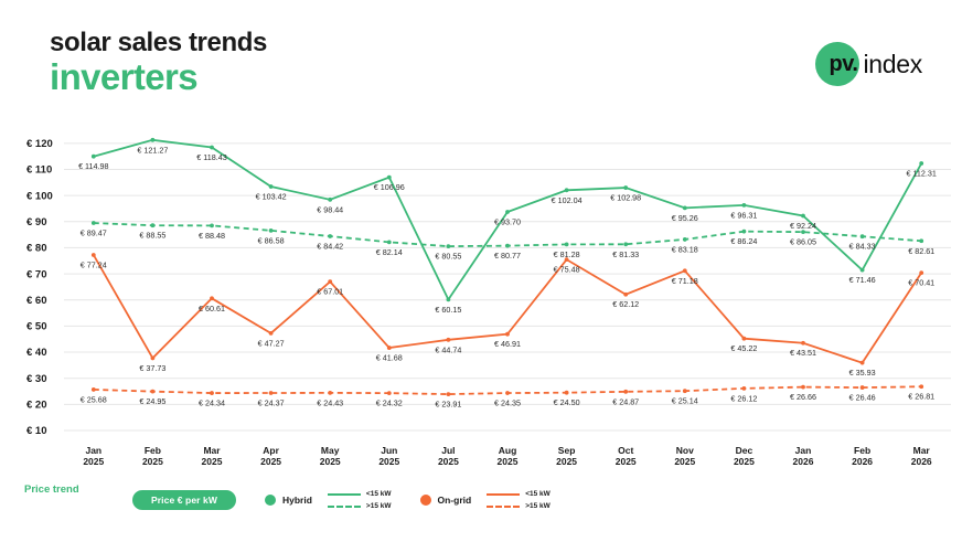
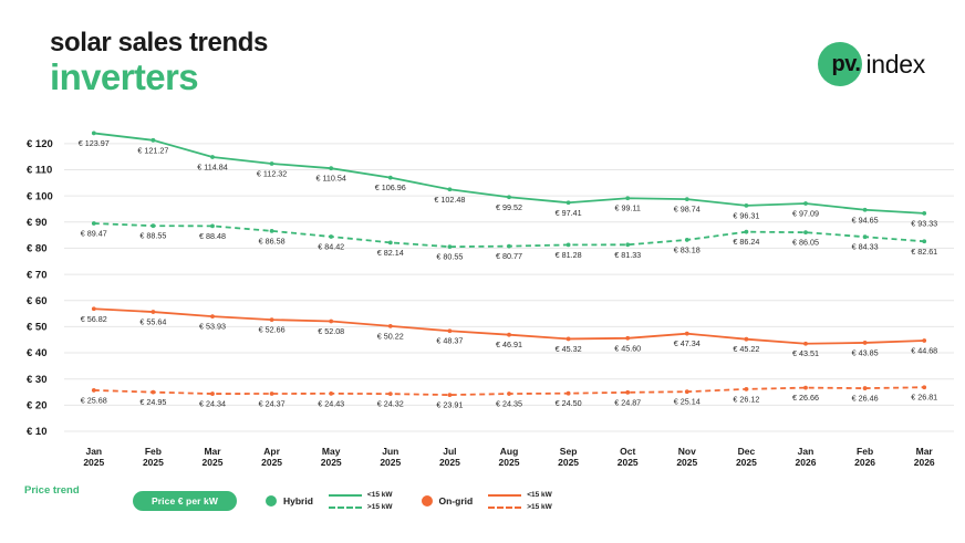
Hybrid <15 kW/Jan 2025: 114.98 -> 123.97
On-grid <15 kW/Jan 2025: 77.24 -> 56.82
On-grid <15 kW/Feb 2025: 37.73 -> 55.64
Hybrid <15 kW/Mar 2025: 118.43 -> 114.84
On-grid <15 kW/Mar 2025: 60.61 -> 53.93
Hybrid <15 kW/Apr 2025: 103.42 -> 112.32
On-grid <15 kW/Apr 2025: 47.27 -> 52.66
Hybrid <15 kW/May 2025: 98.44 -> 110.54
On-grid <15 kW/May 2025: 67.01 -> 52.08
On-grid <15 kW/Jun 2025: 41.68 -> 50.22
Hybrid <15 kW/Jul 2025: 60.15 -> 102.48
On-grid <15 kW/Jul 2025: 44.74 -> 48.37
Hybrid <15 kW/Aug 2025: 93.70 -> 99.52
Hybrid <15 kW/Sep 2025: 102.04 -> 97.41
On-grid <15 kW/Sep 2025: 75.48 -> 45.32
Hybrid <15 kW/Oct 2025: 102.98 -> 99.11
On-grid <15 kW/Oct 2025: 62.12 -> 45.60
Hybrid <15 kW/Nov 2025: 95.26 -> 98.74
On-grid <15 kW/Nov 2025: 71.18 -> 47.34
Hybrid <15 kW/Jan 2026: 92.24 -> 97.09
Hybrid <15 kW/Feb 2026: 71.46 -> 94.65
On-grid <15 kW/Feb 2026: 35.93 -> 43.85
Hybrid <15 kW/Mar 2026: 112.31 -> 93.33
On-grid <15 kW/Mar 2026: 70.41 -> 44.68
